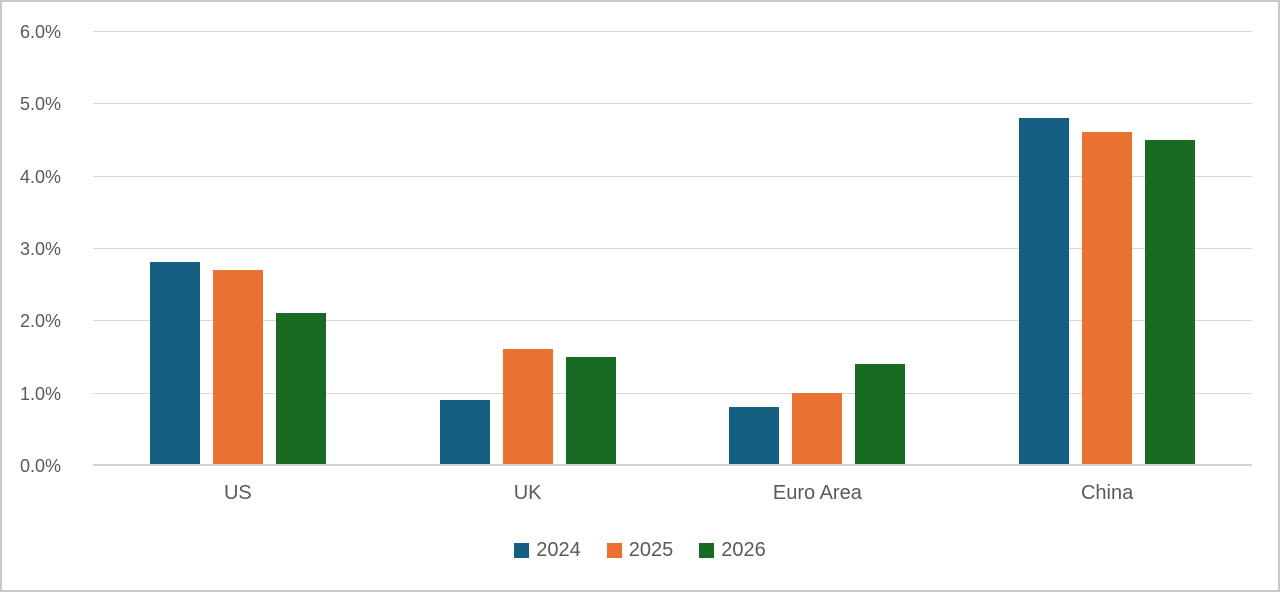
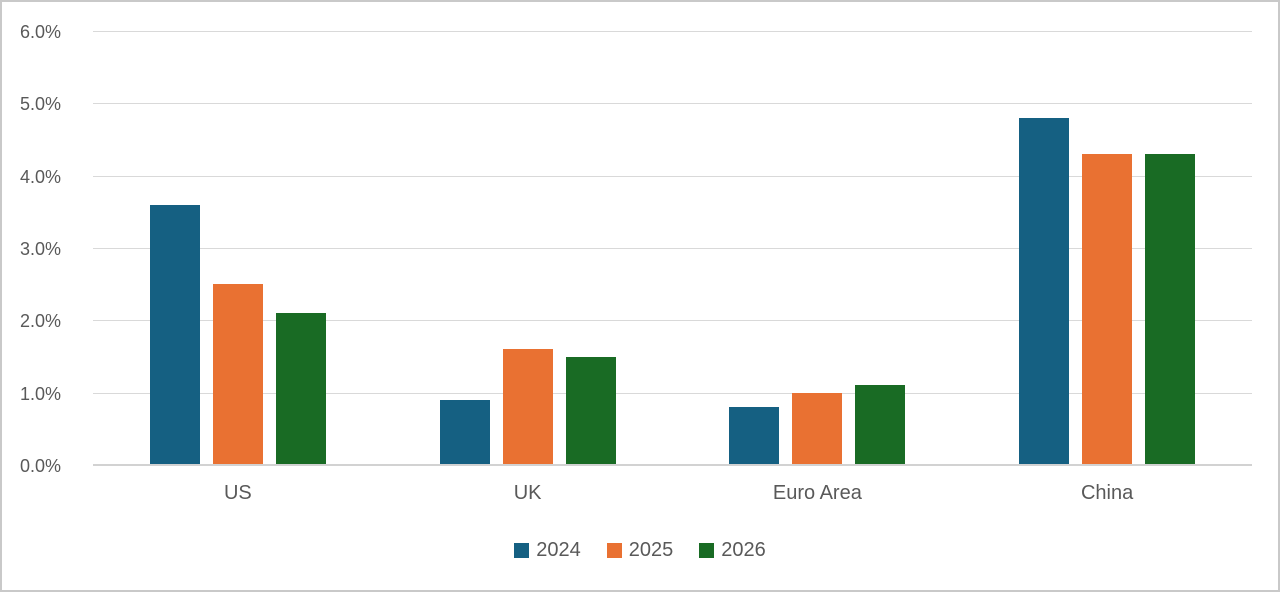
2024/US: 2.8% -> 3.6%
2025/US: 2.7% -> 2.5%
2026/Euro Area: 1.4% -> 1.1%
2025/China: 4.6% -> 4.3%
2026/China: 4.5% -> 4.3%
